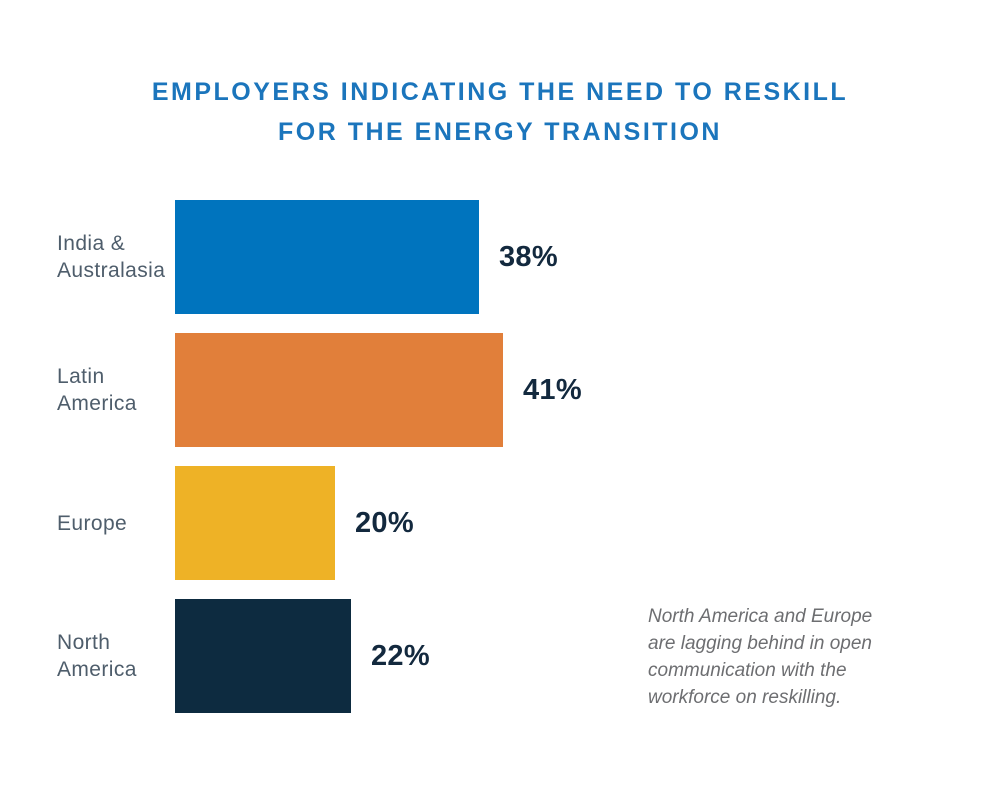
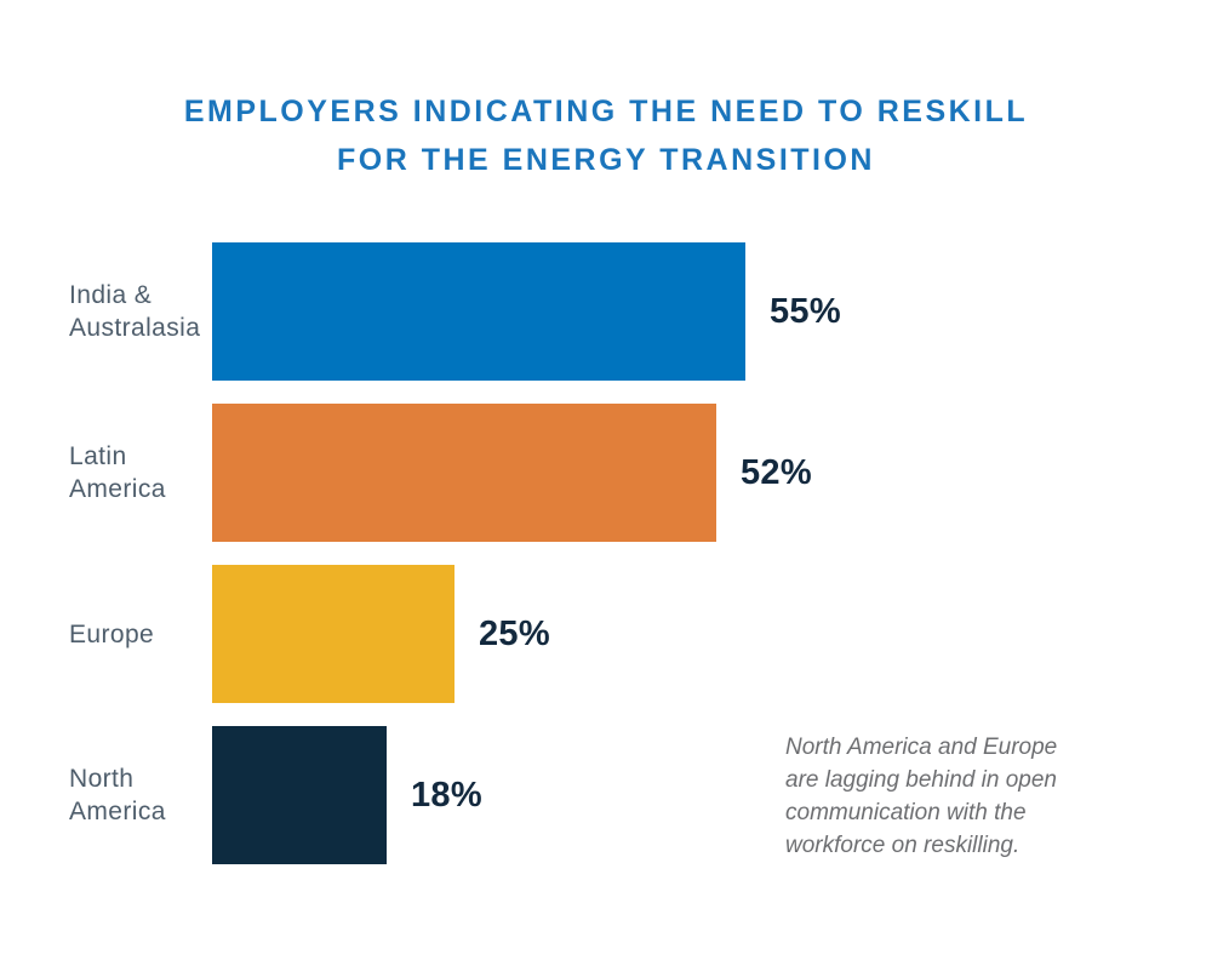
India & Australasia: 38% -> 55%
Latin America: 41% -> 52%
Europe: 20% -> 25%
North America: 22% -> 18%
